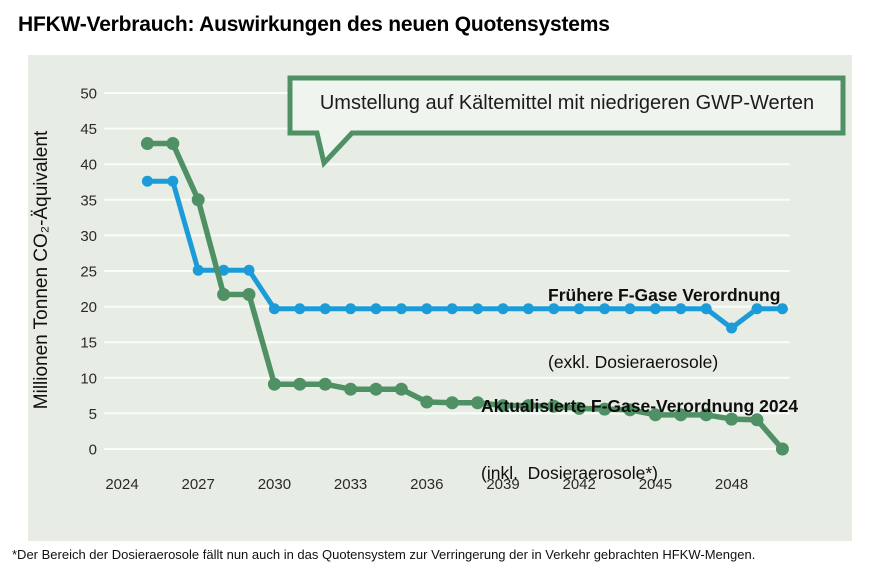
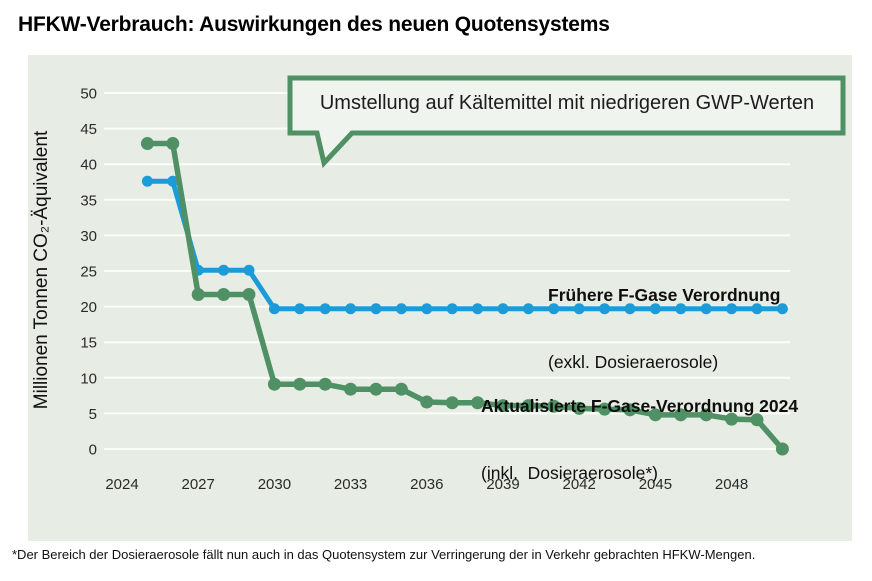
Aktualisierte F-Gase-Verordnung 2024 (inkl. Dosieraerosole*)/2027: 35 -> 22
Frühere F-Gase Verordnung (exkl. Dosieraerosole)/2048: 17 -> 20
